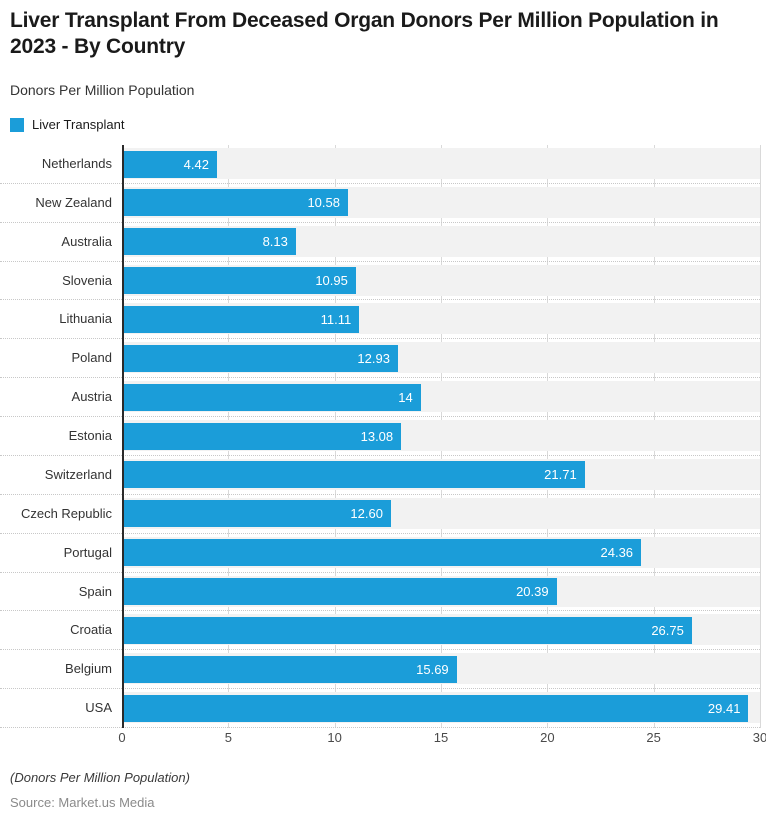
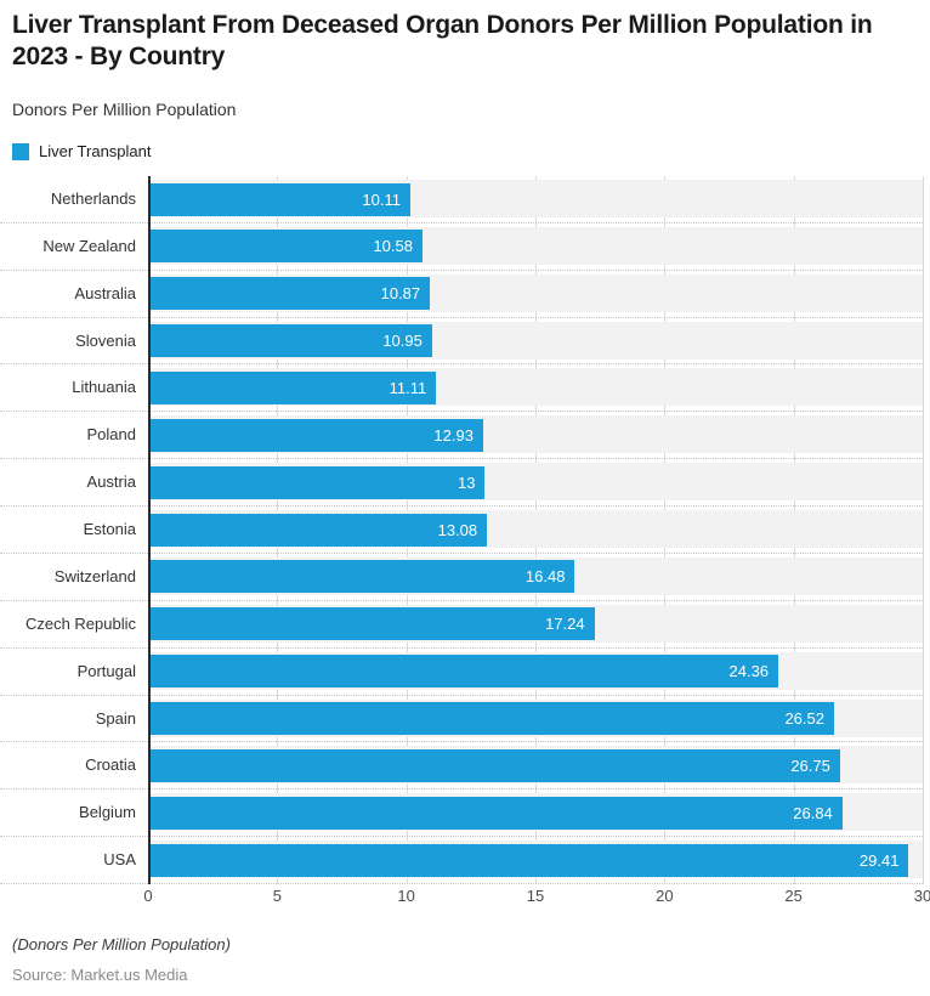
Netherlands: 4.42 -> 10.11
Australia: 8.13 -> 10.87
Austria: 14 -> 13
Switzerland: 21.71 -> 16.48
Czech Republic: 12.60 -> 17.24
Spain: 20.39 -> 26.52
Belgium: 15.69 -> 26.84
